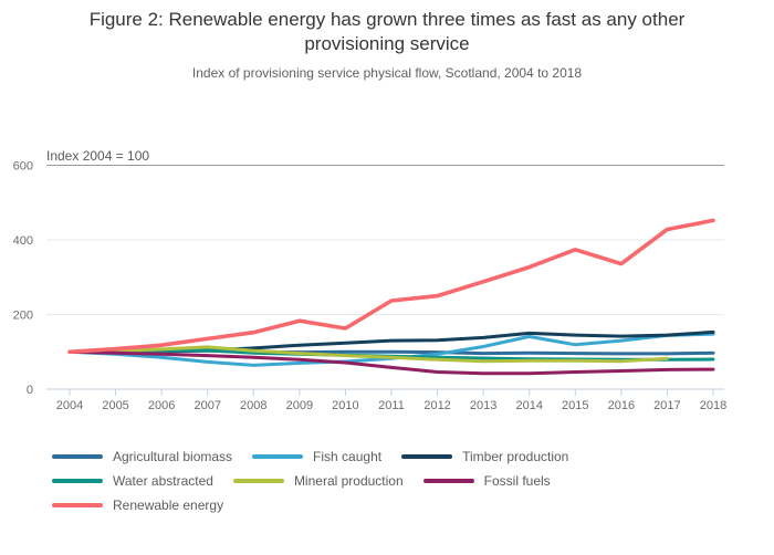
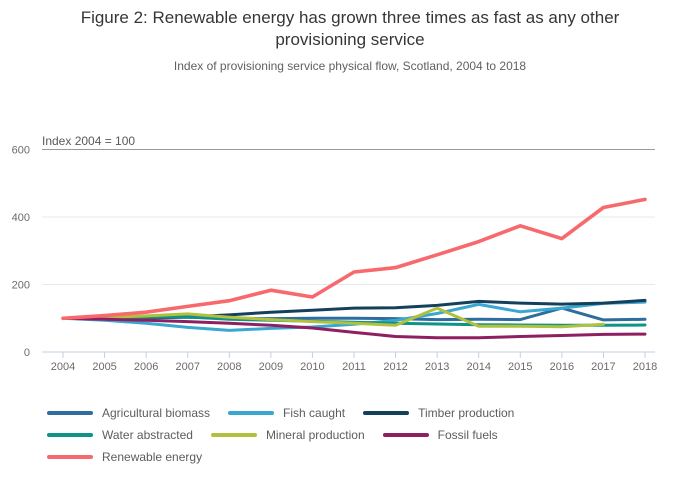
Mineral production/2013: 80 -> 130
Agricultural biomass/2016: 100 -> 130
